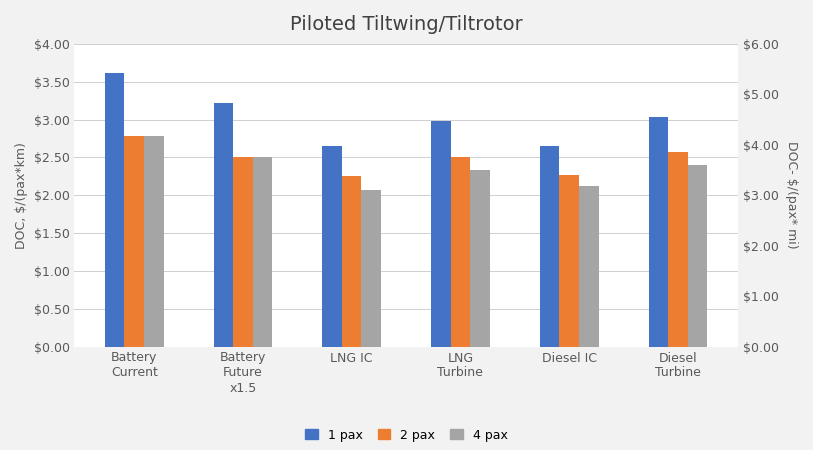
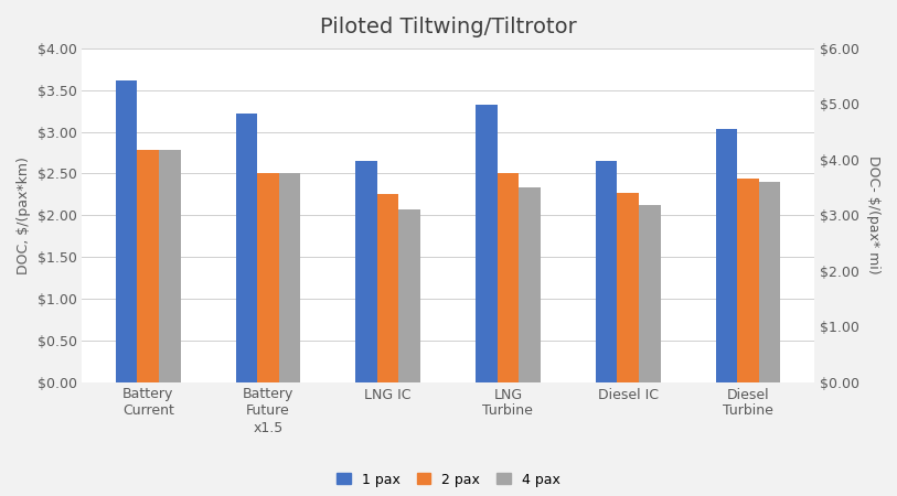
1 pax/LNG Turbine: $2.98 -> $3.32
2 pax/Diesel Turbine: $2.57 -> $2.44
